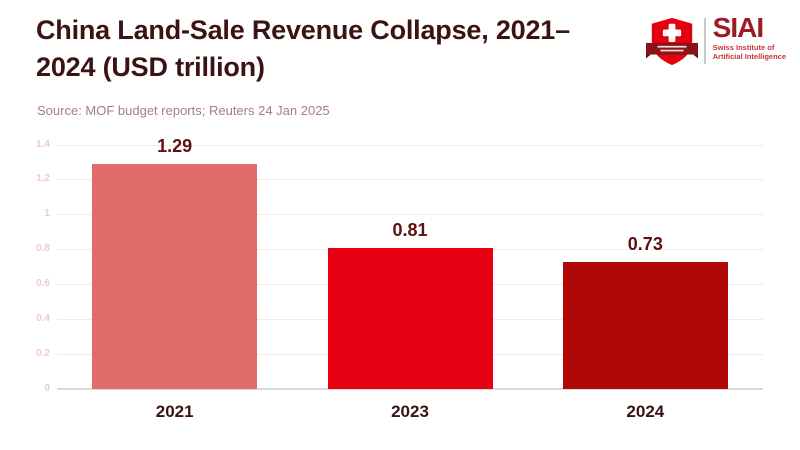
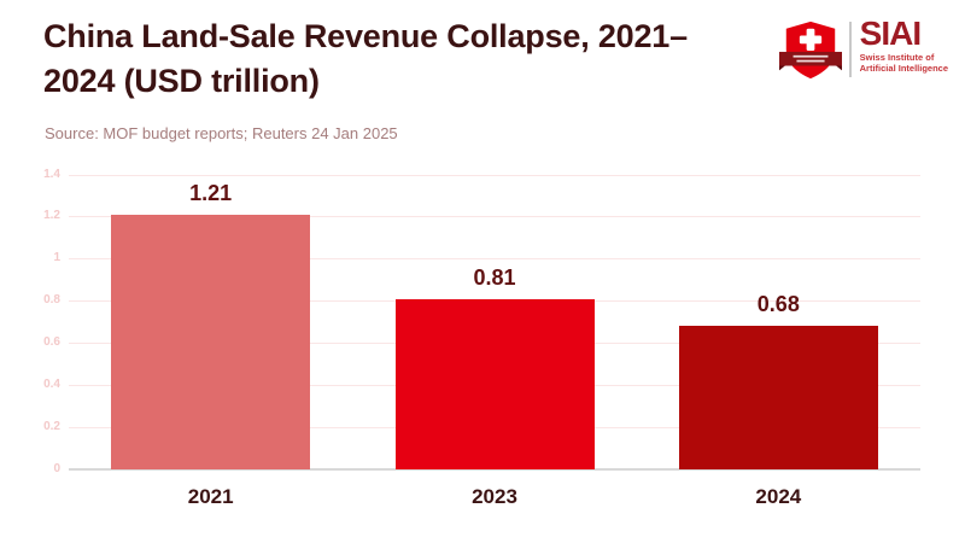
2021: 1.29 -> 1.21
2024: 0.73 -> 0.68
